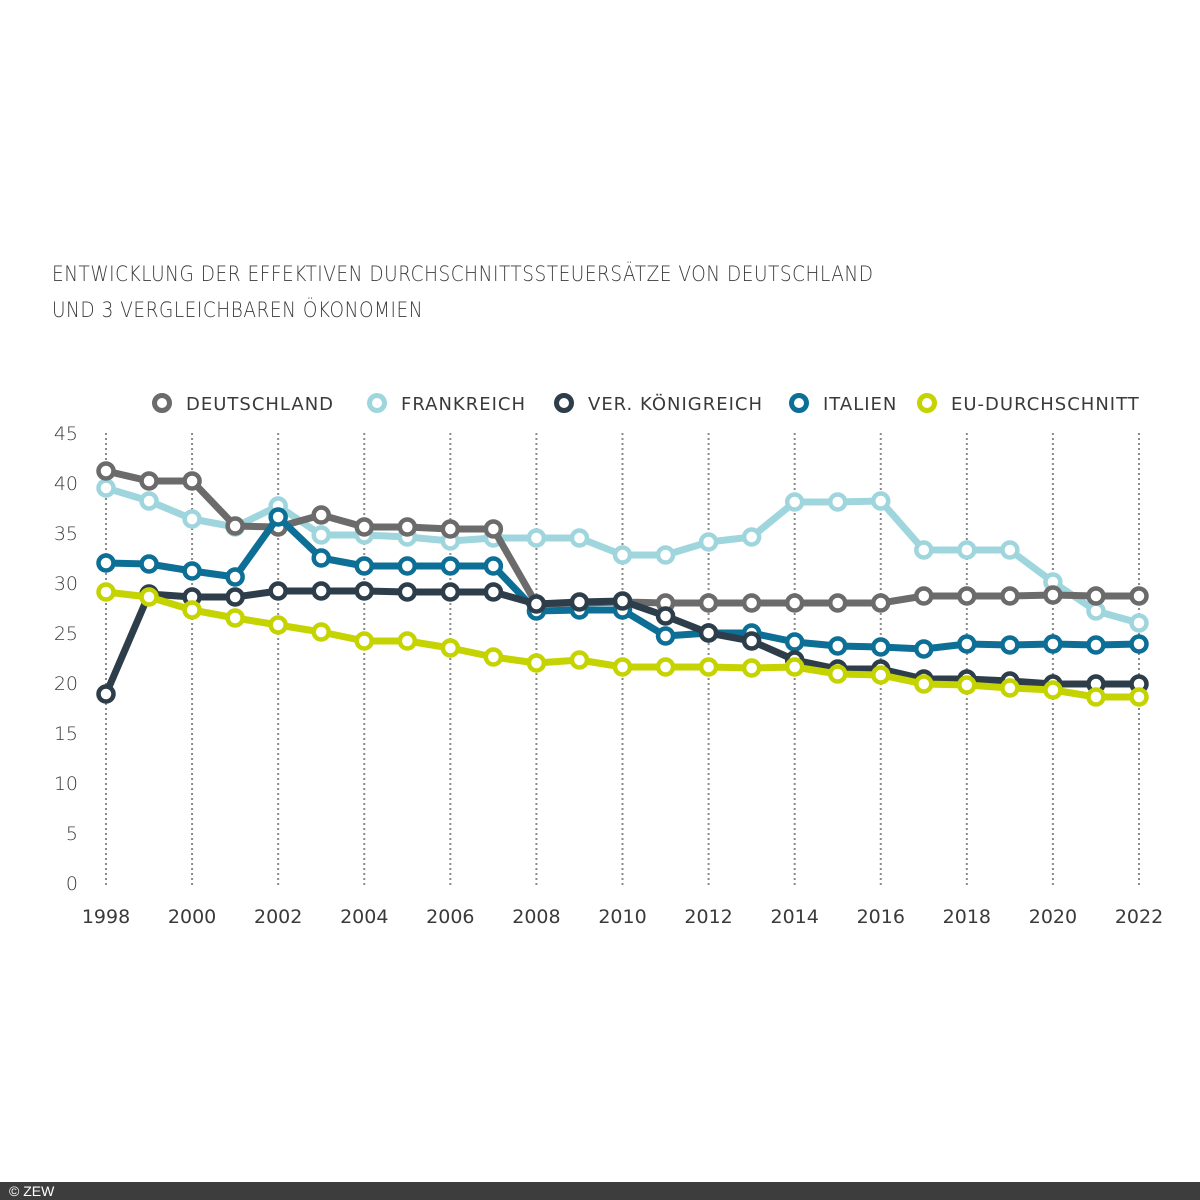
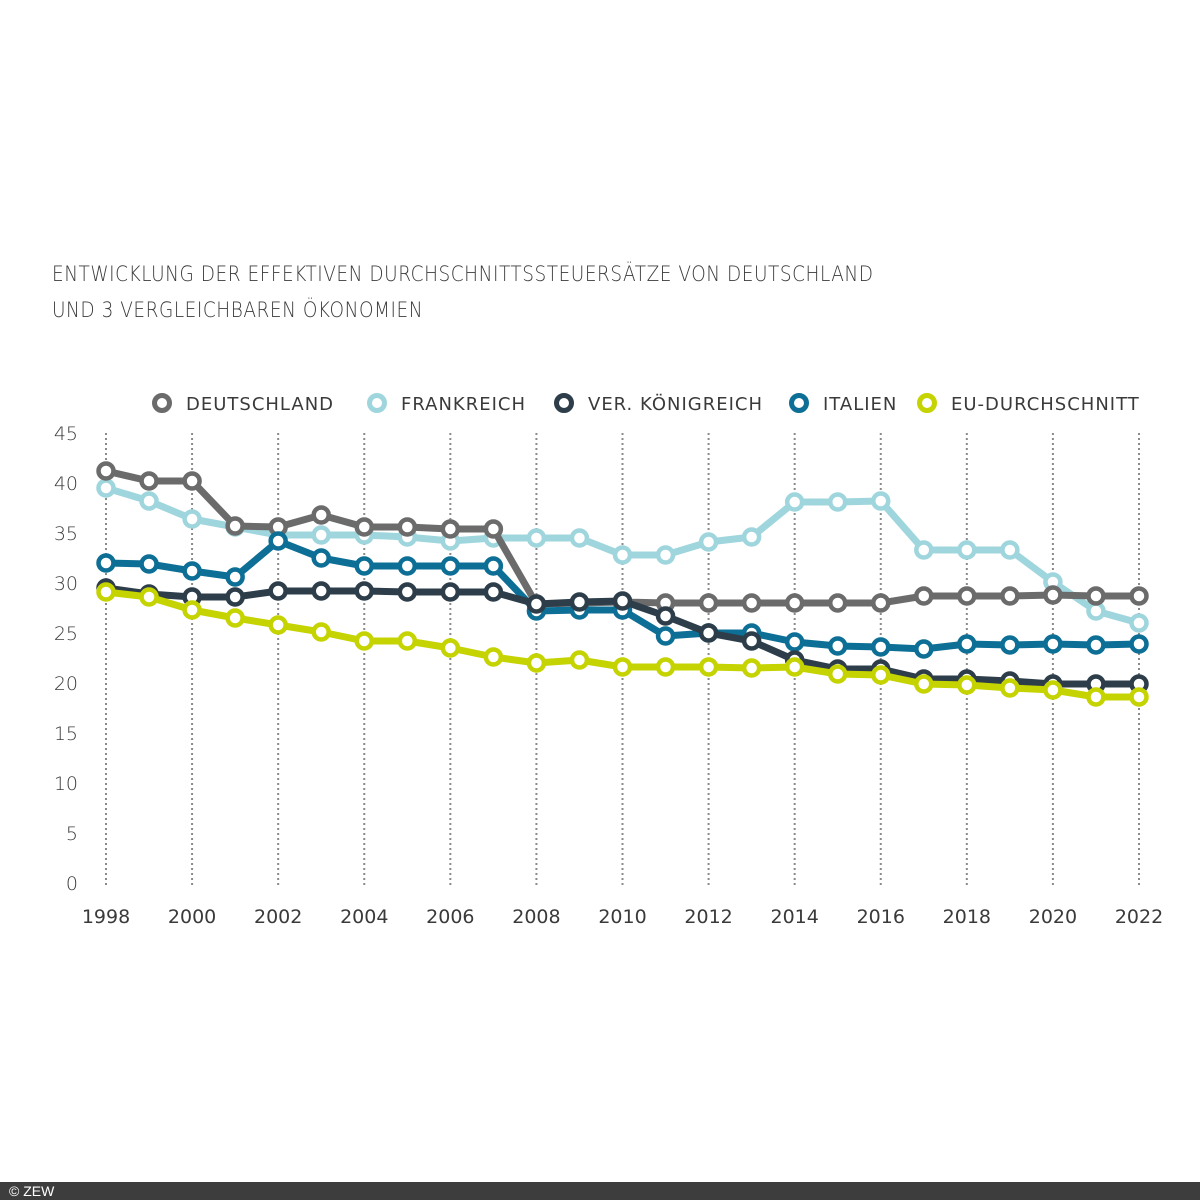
VER. KÖNIGREICH/1998: 18.9 -> 29.5
FRANKREICH/2002: 37.7 -> 34.8
ITALIEN/2002: 36.6 -> 34.2
